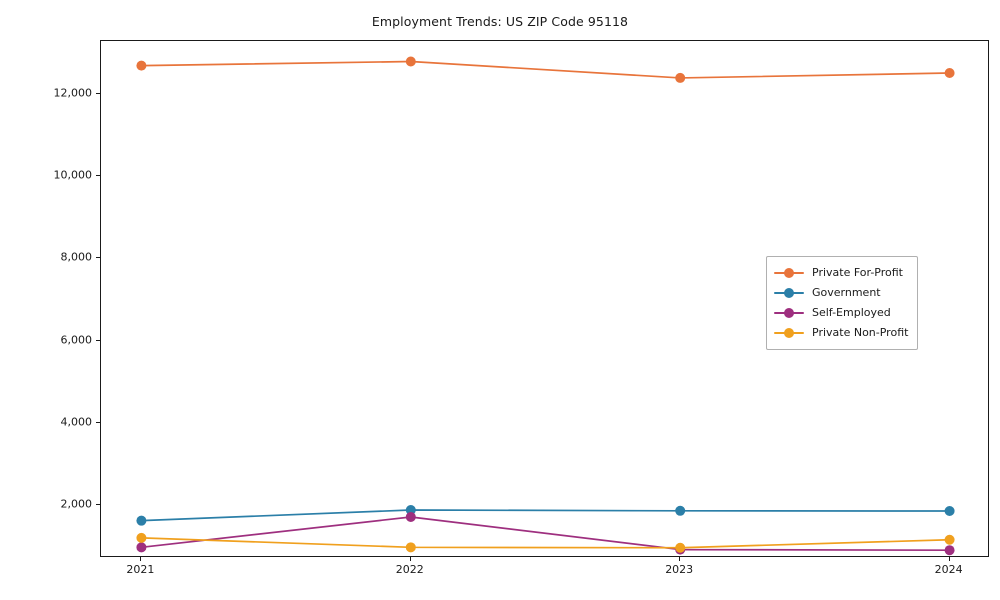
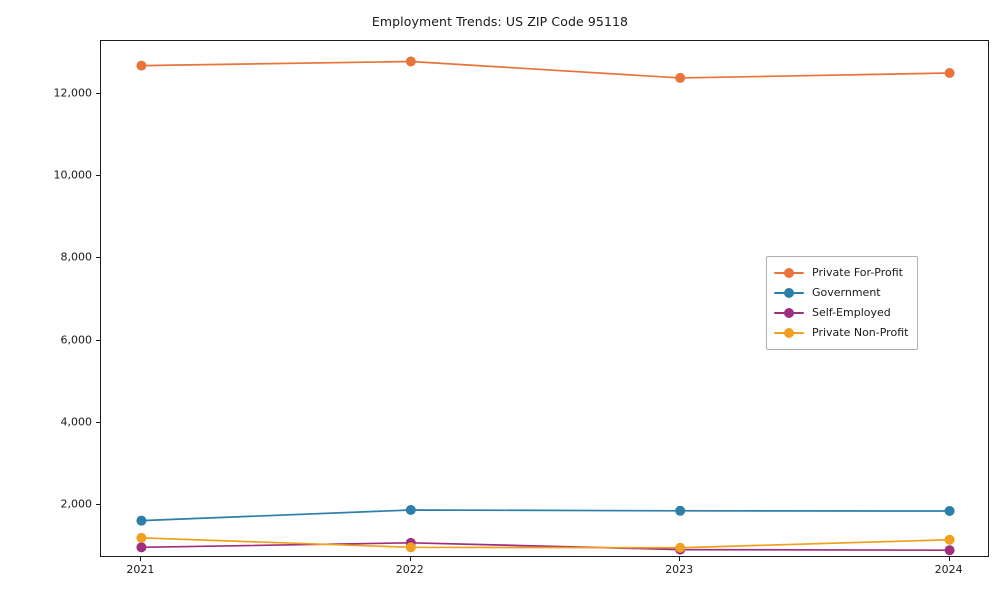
Self-Employed/2022: 1700 -> 1100
